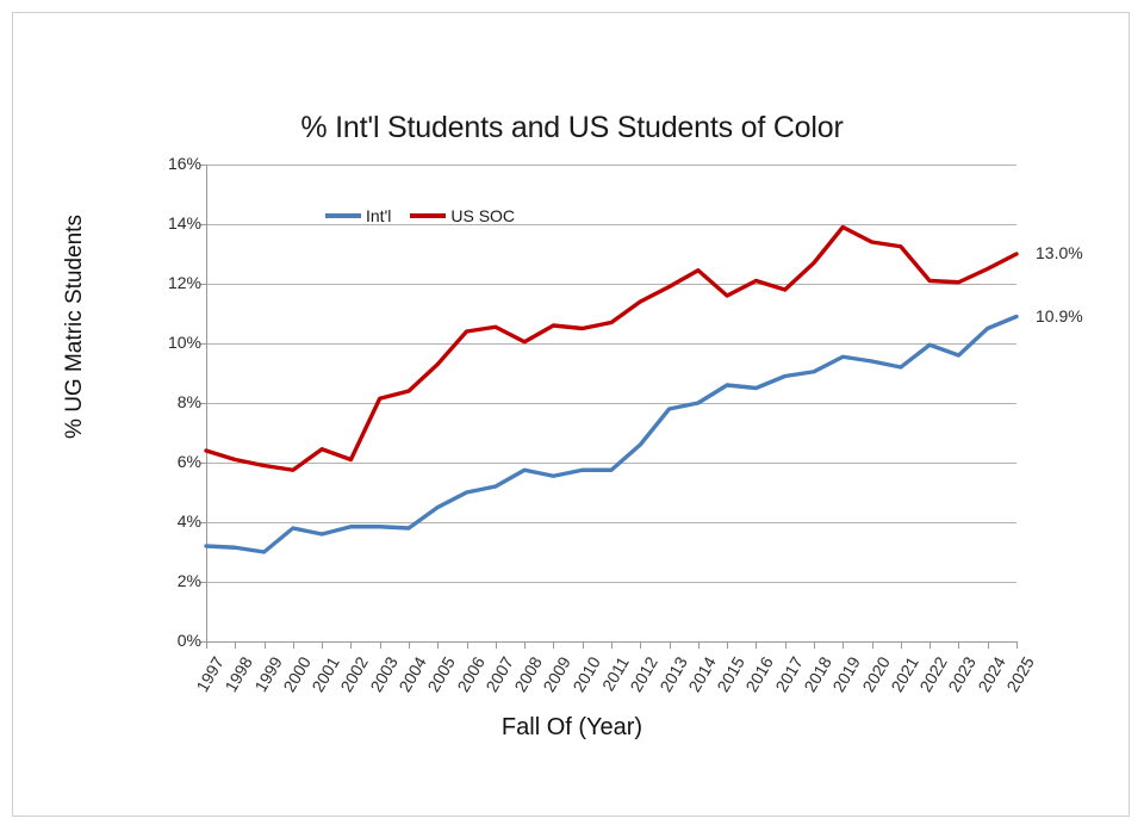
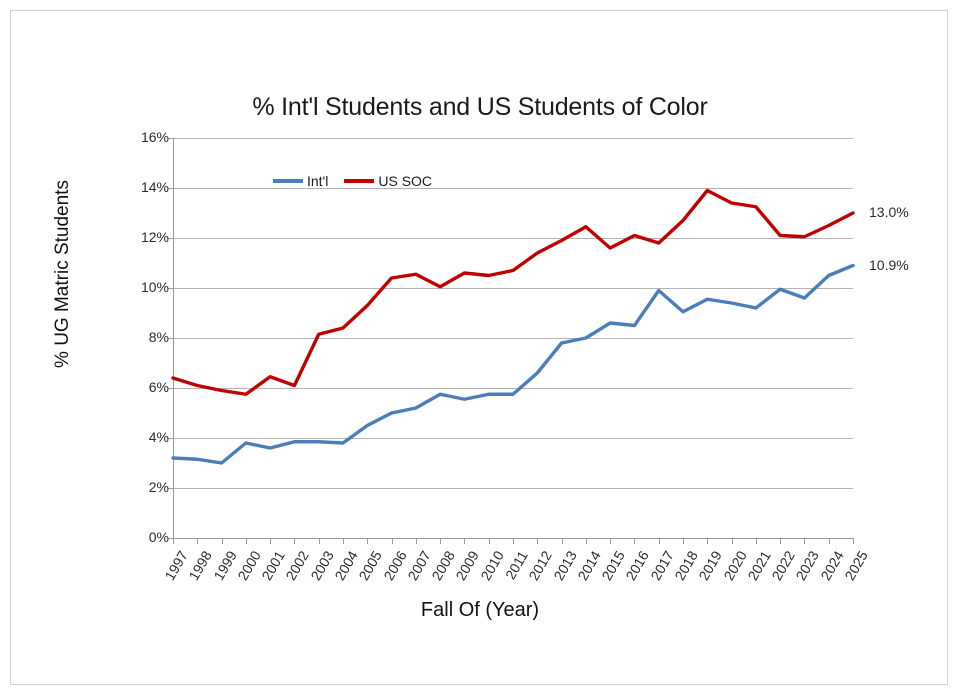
Int'l/2017: 8.9% -> 9.9%
